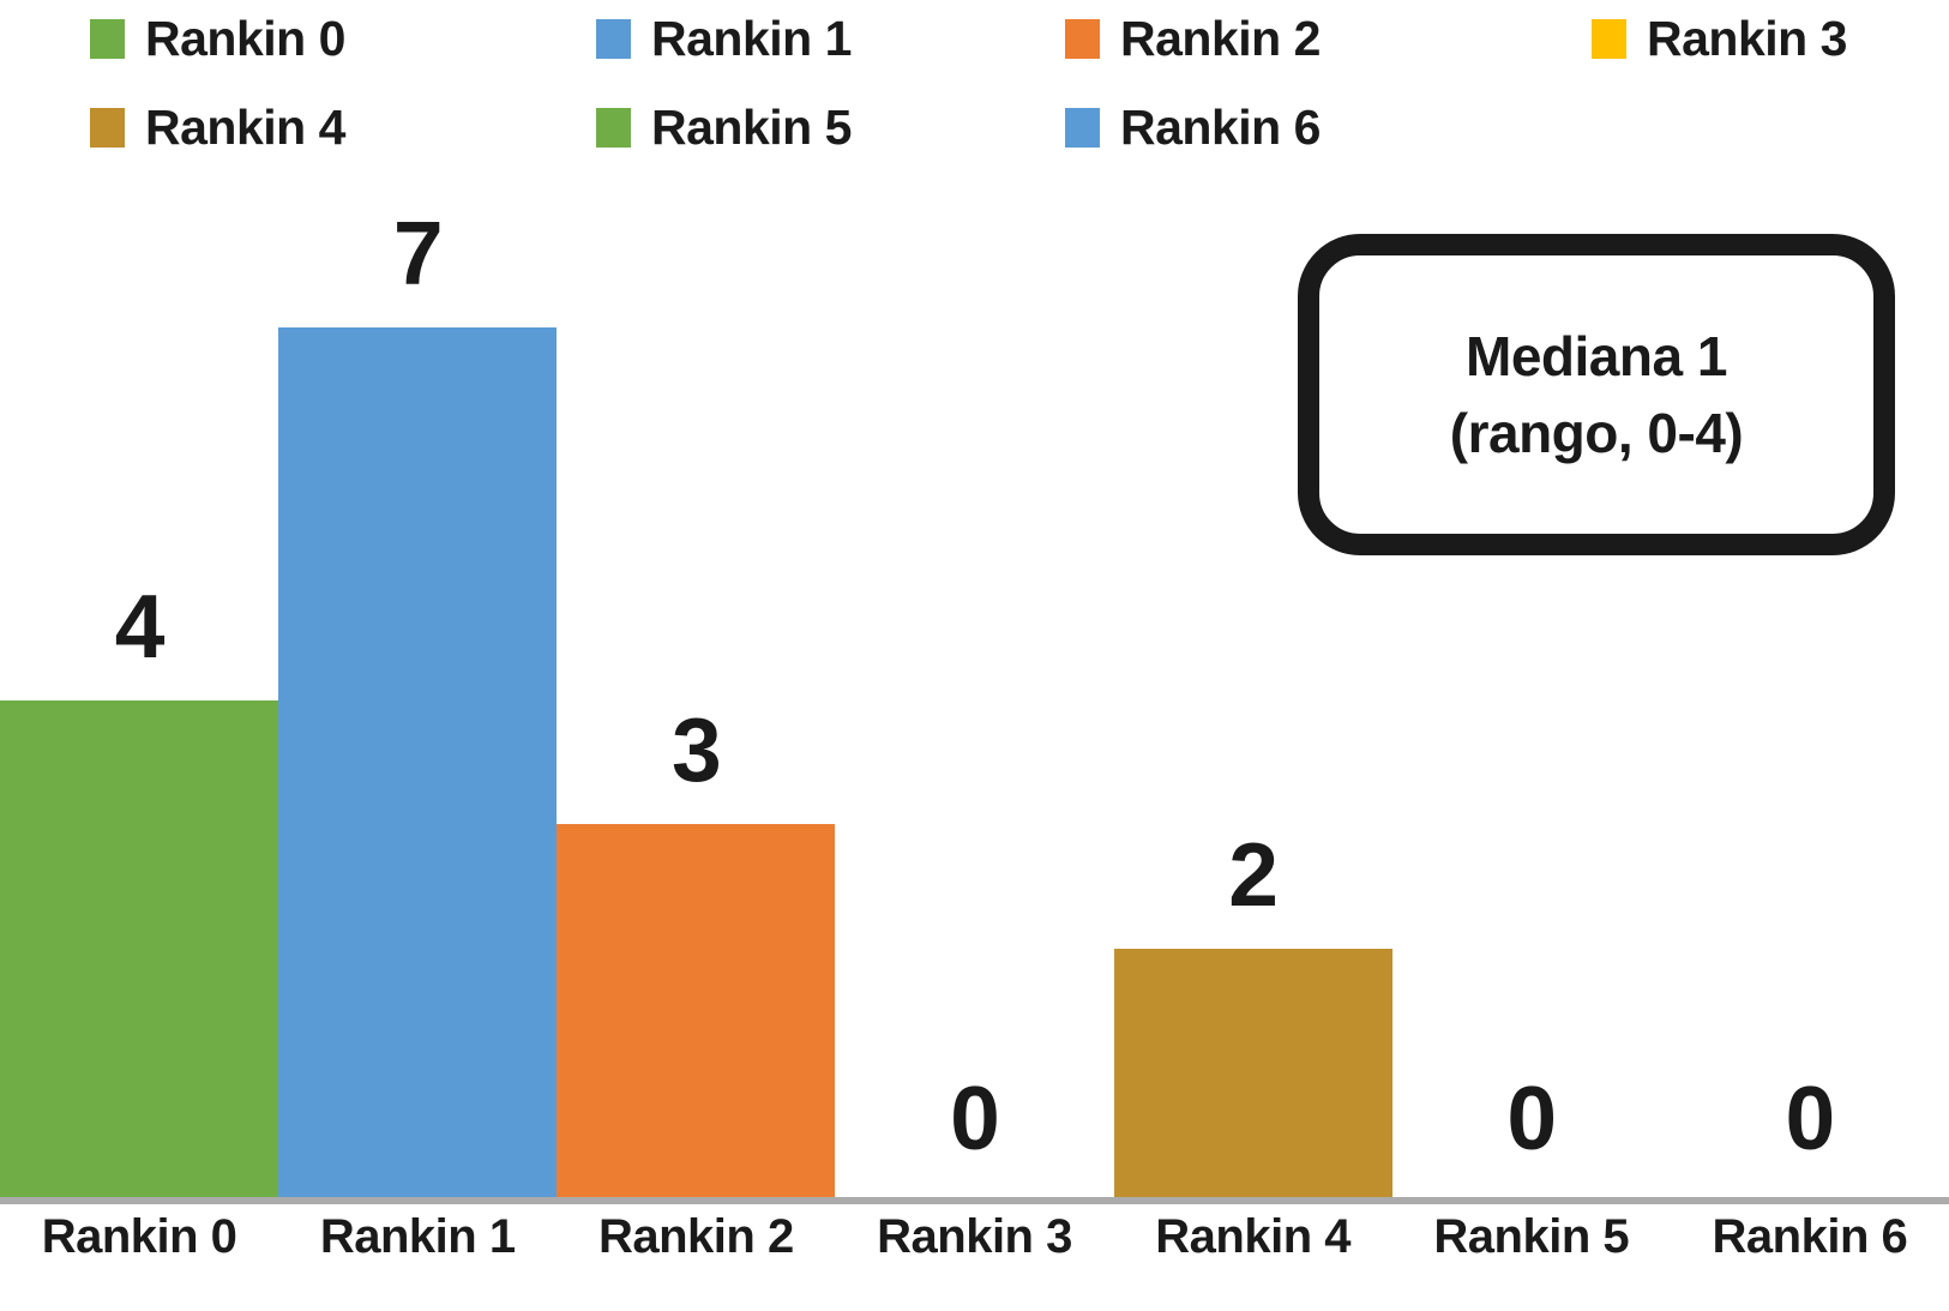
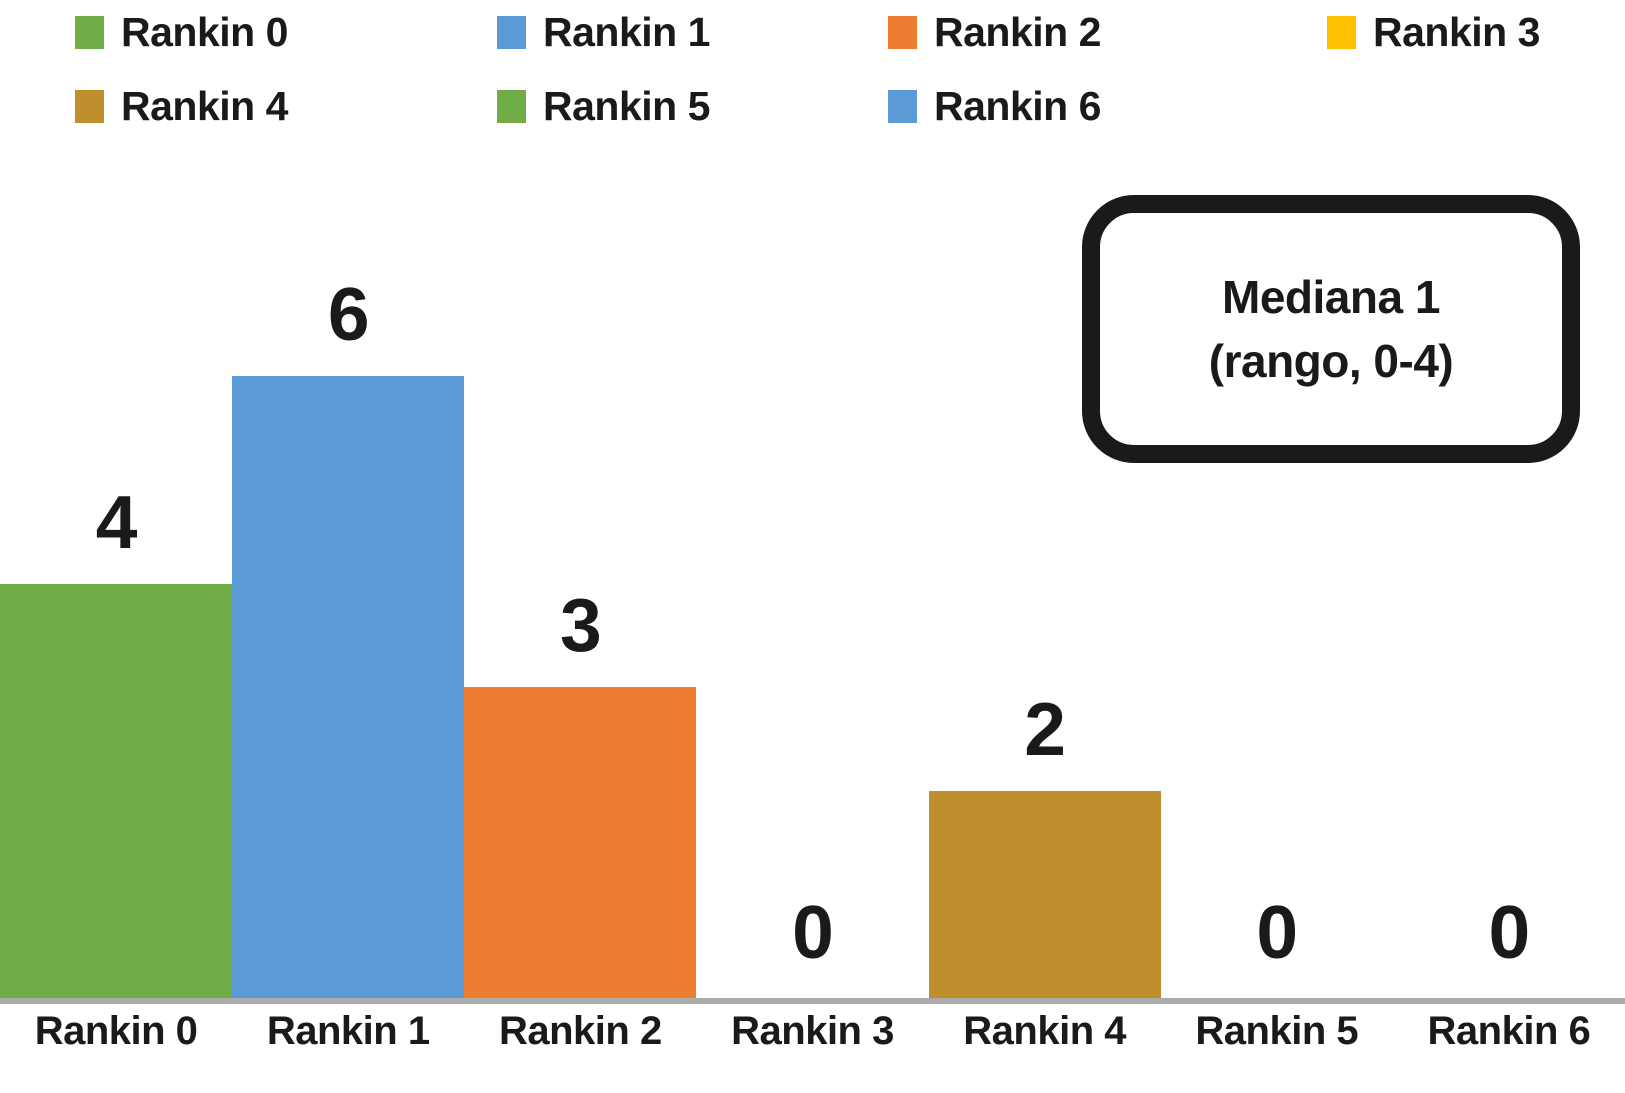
Rankin 1: 7 -> 6
